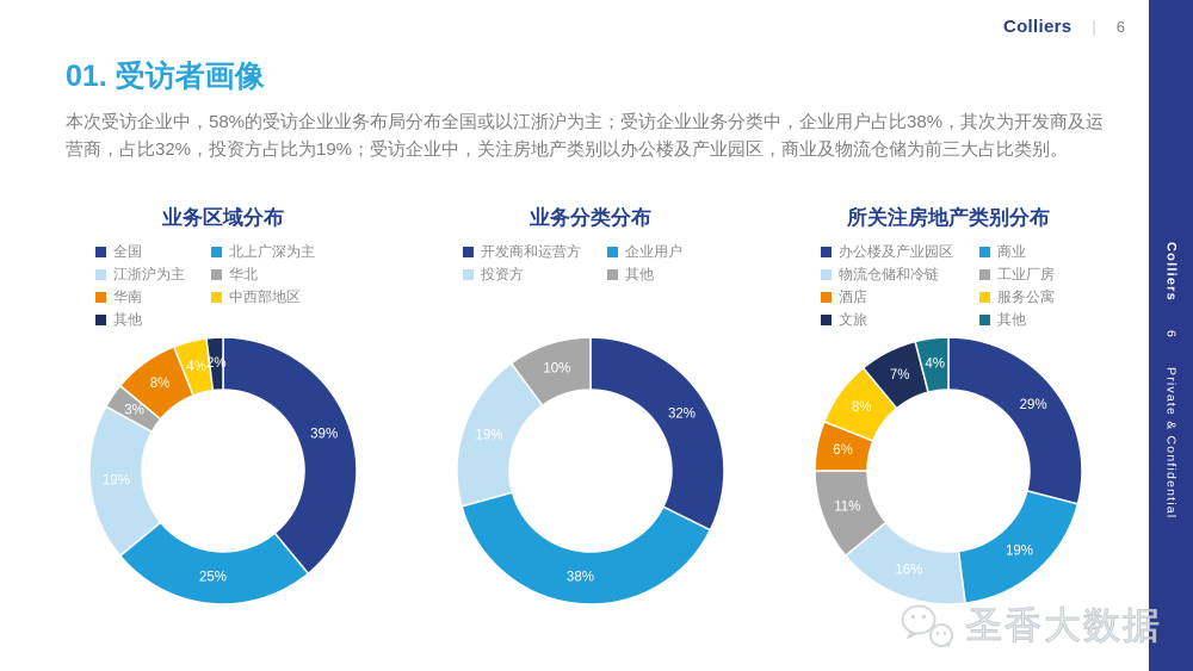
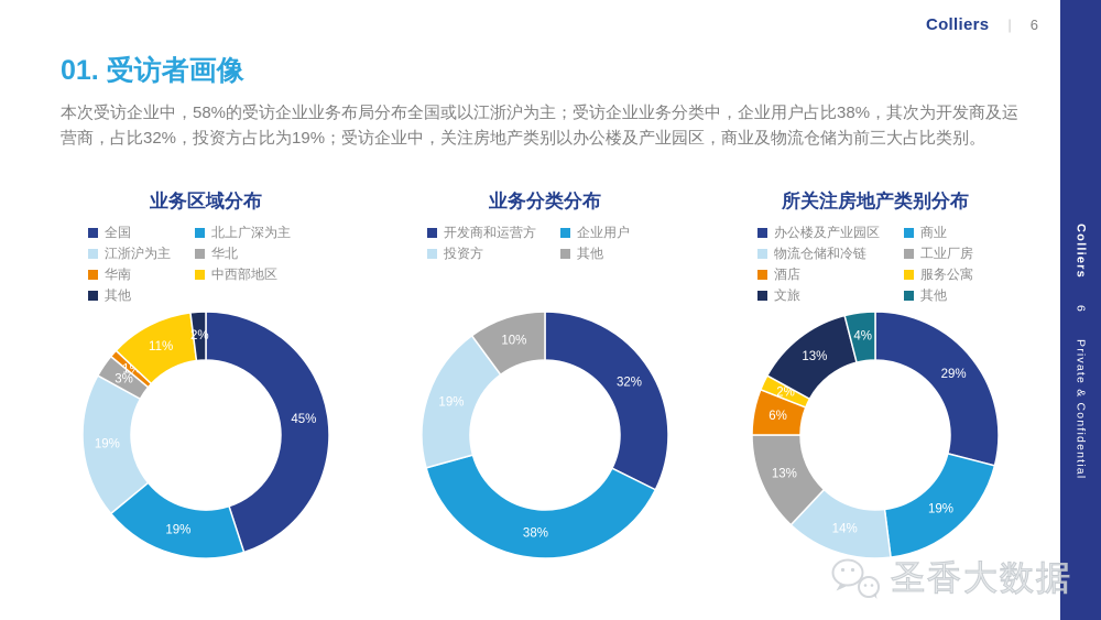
业务区域分布/全国: 39% -> 45%
业务区域分布/北上广深为主: 25% -> 19%
业务区域分布/华南: 8% -> 1%
业务区域分布/中西部地区: 4% -> 11%
所关注房地产类别分布/物流仓储和冷链: 16% -> 14%
所关注房地产类别分布/工业厂房: 11% -> 13%
所关注房地产类别分布/服务公寓: 8% -> 2%
所关注房地产类别分布/文旅: 7% -> 13%
